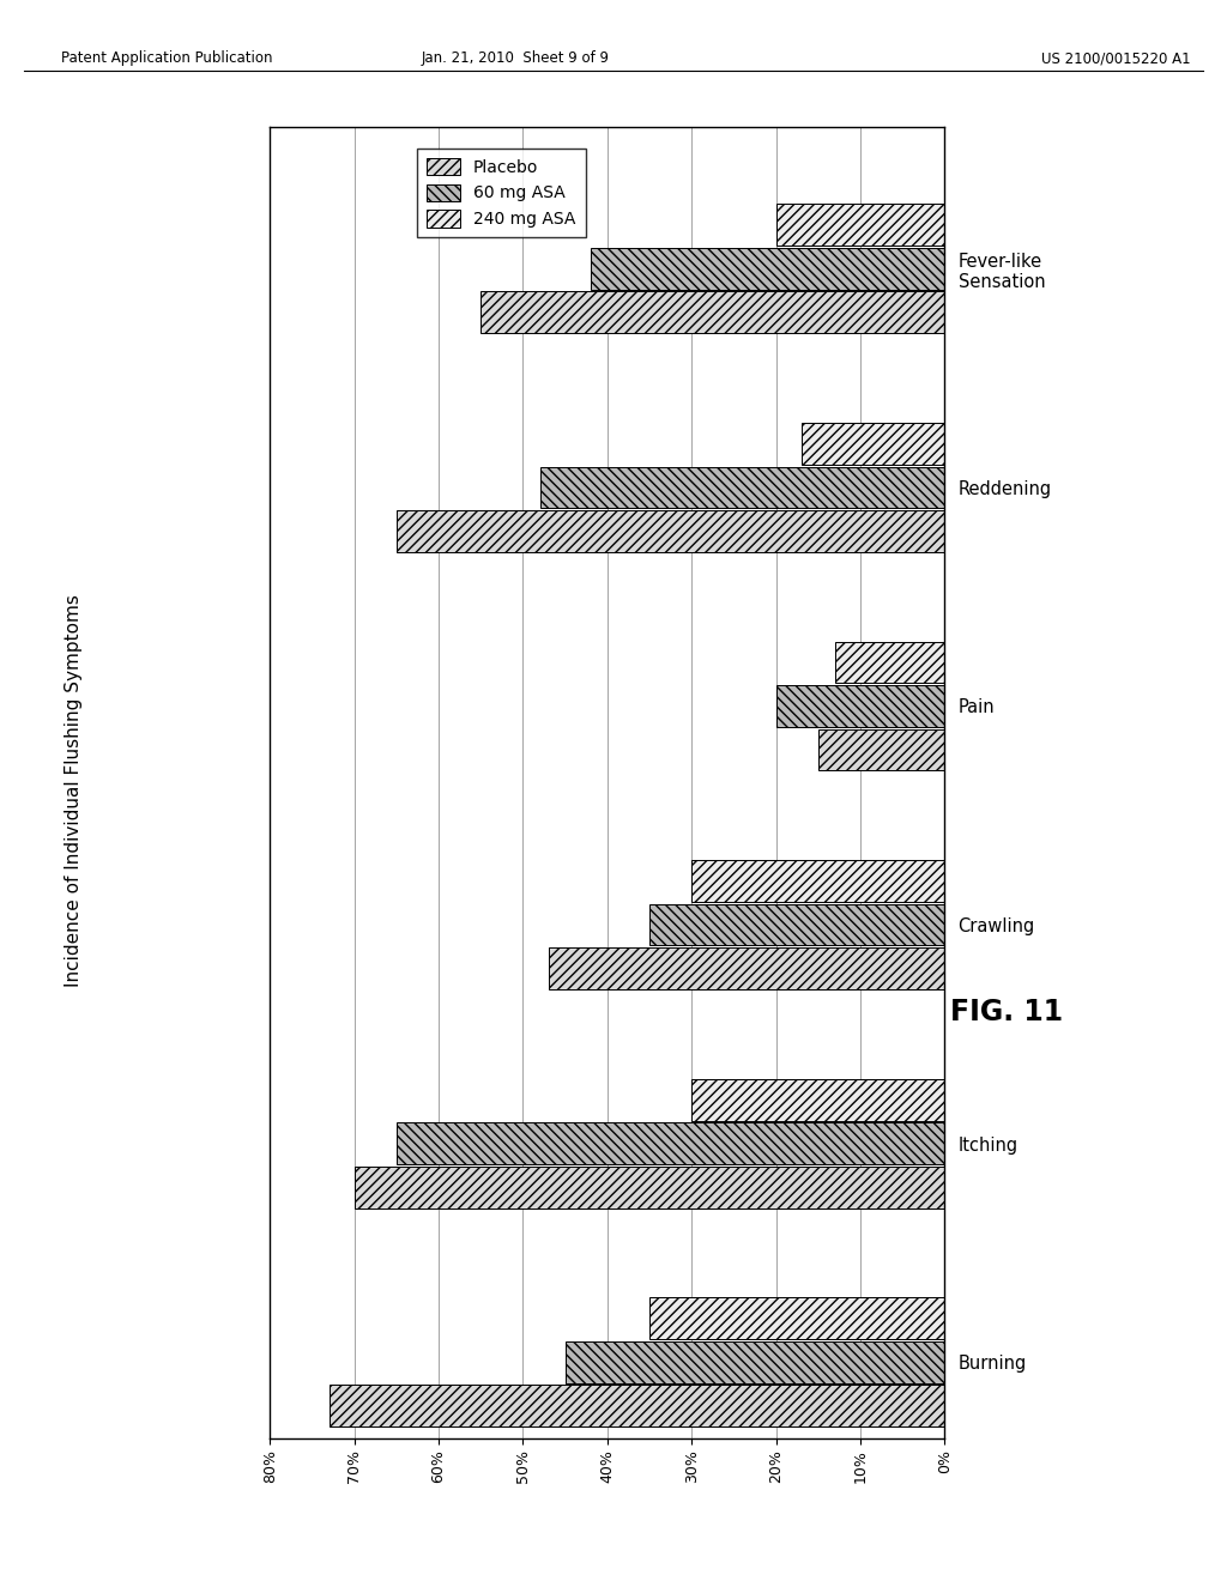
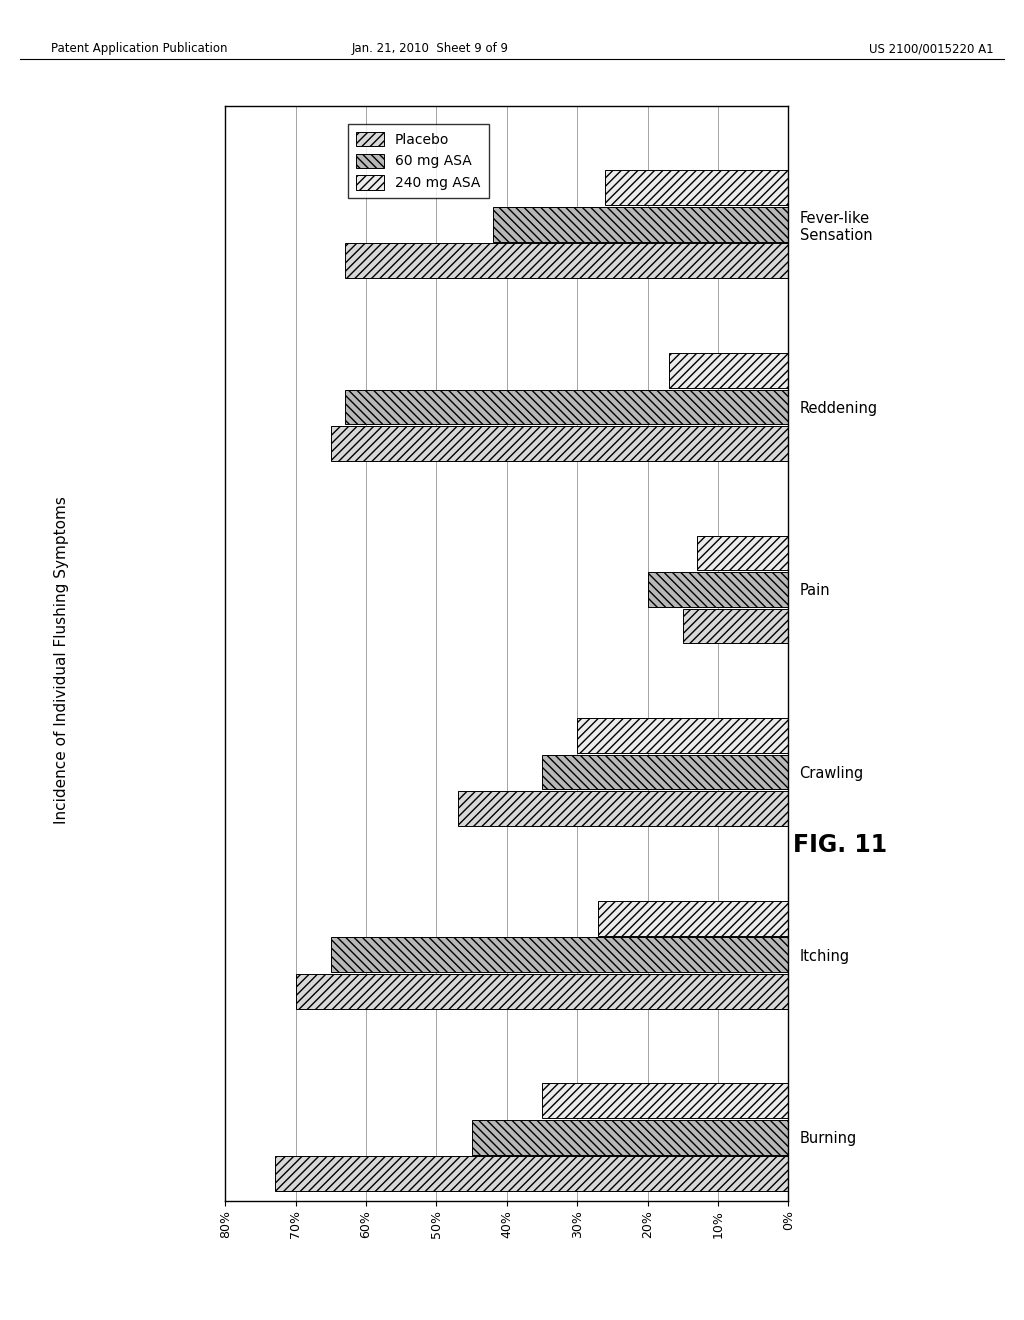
240 mg ASA/Fever-like Sensation: 20% -> 26%
Placebo/Fever-like Sensation: 55% -> 63%
60 mg ASA/Reddening: 48% -> 63%
240 mg ASA/Itching: 30% -> 27%
